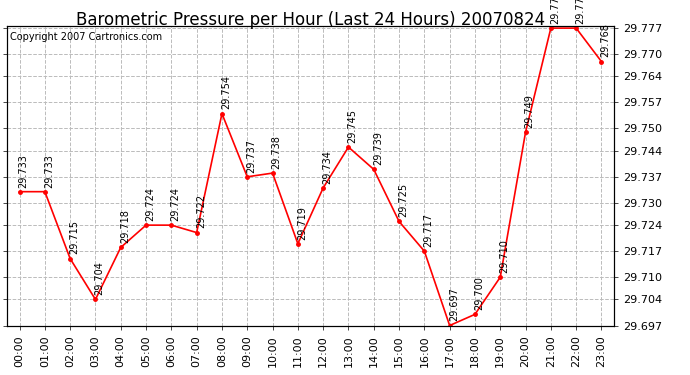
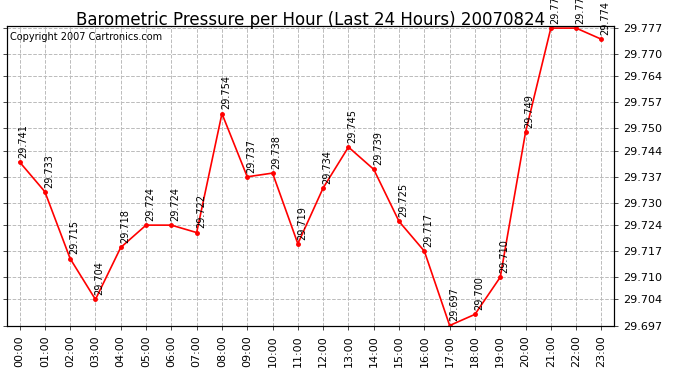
00:00: 29.733 -> 29.741
23:00: 29.768 -> 29.774
